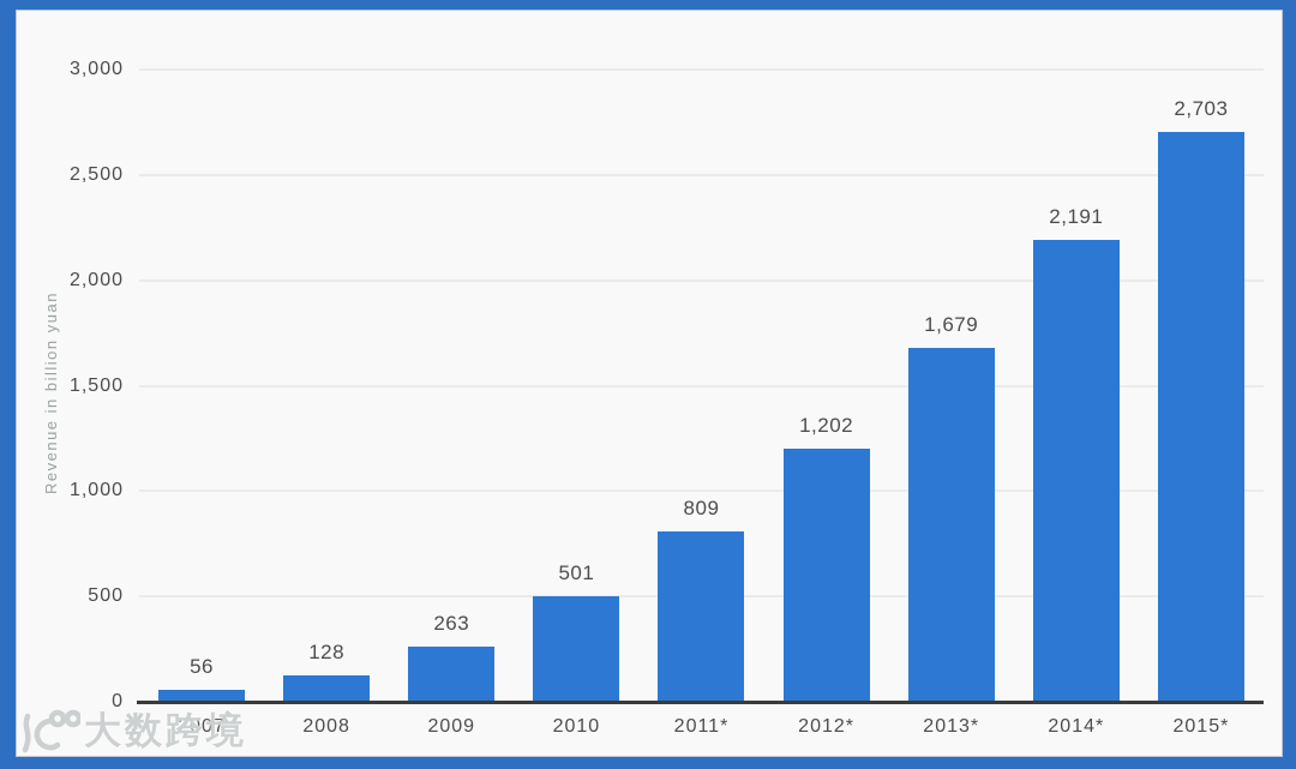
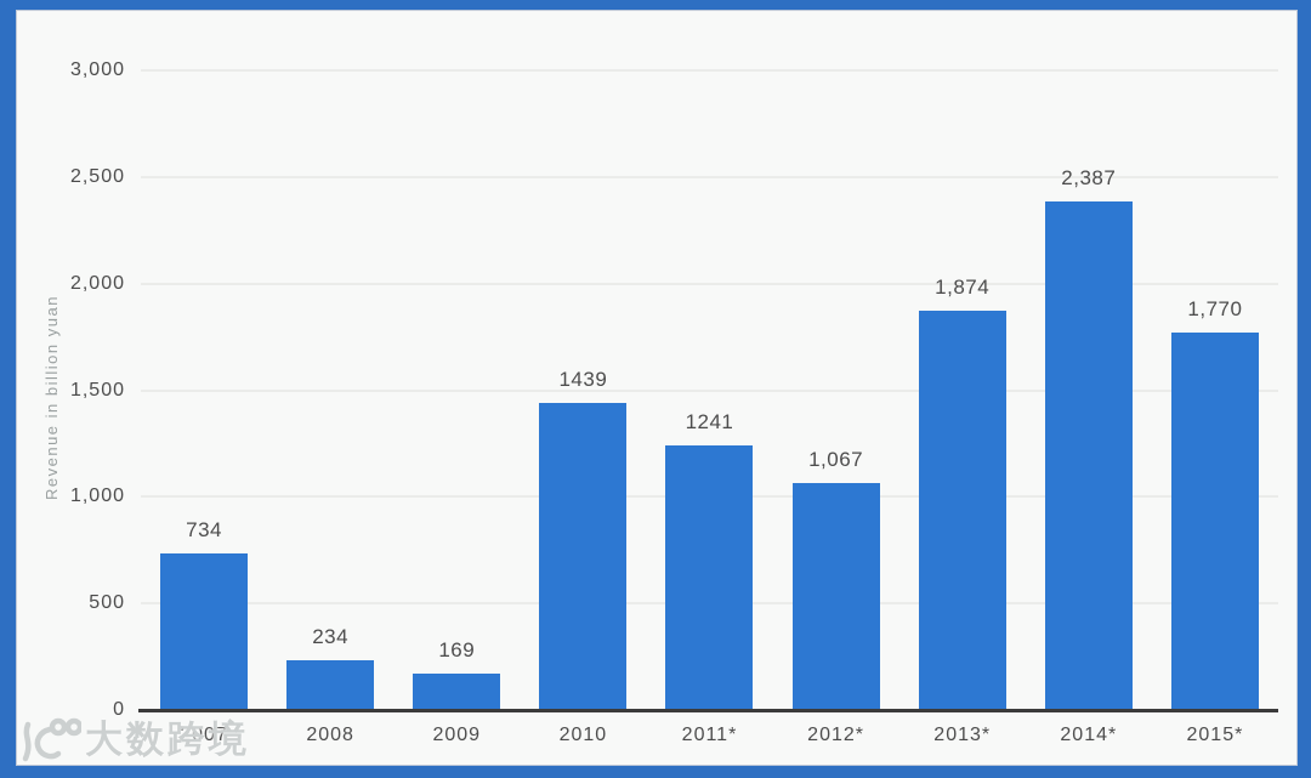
2007: 56 -> 734
2008: 128 -> 234
2009: 263 -> 169
2010: 501 -> 1439
2011*: 809 -> 1241
2012*: 1,202 -> 1,067
2013*: 1,679 -> 1,874
2014*: 2,191 -> 2,387
2015*: 2,703 -> 1,770
